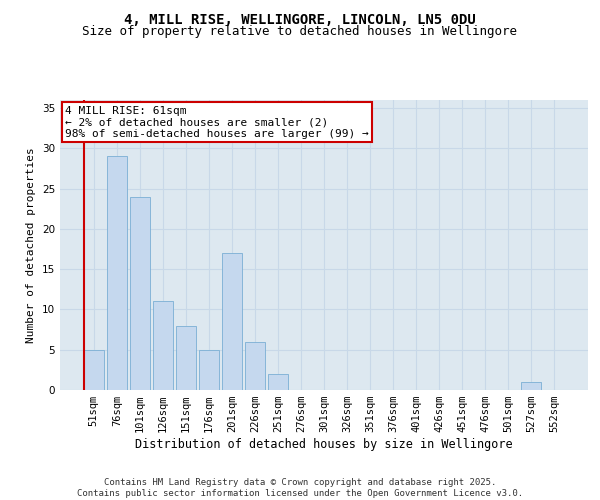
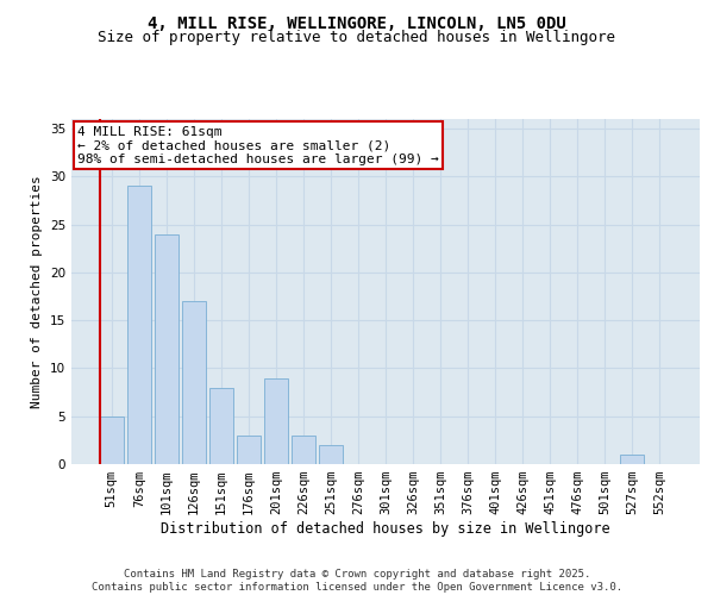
126sqm: 11 -> 17
176sqm: 5 -> 3
201sqm: 17 -> 9
226sqm: 6 -> 3
